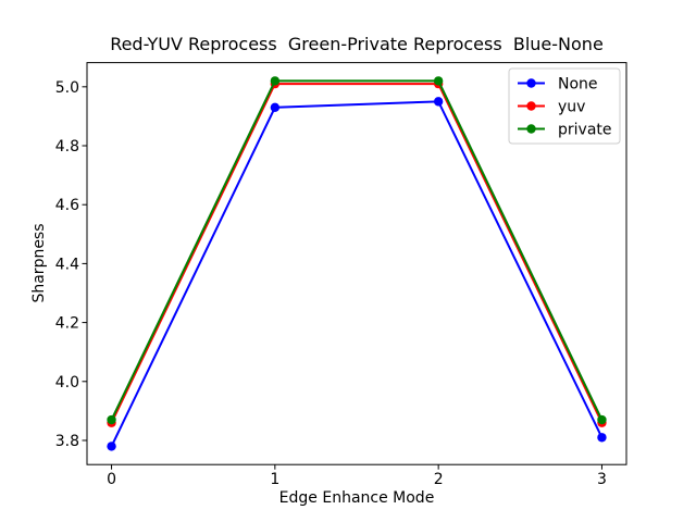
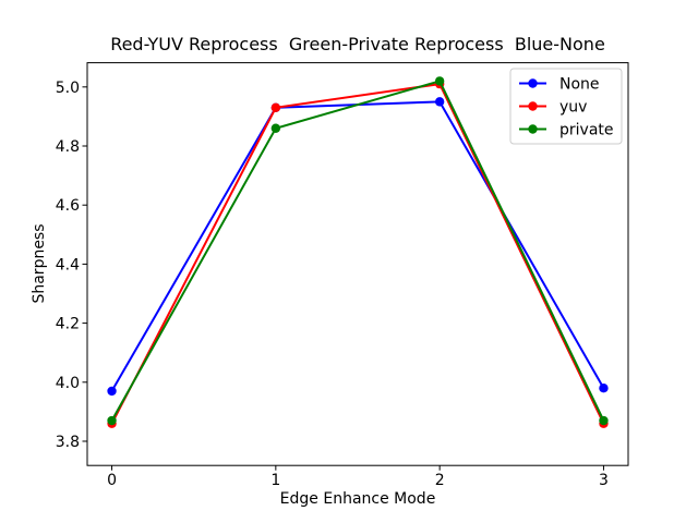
None/0: 3.78 -> 3.97
yuv/1: 5.01 -> 4.93
private/1: 5.02 -> 4.86
None/3: 3.81 -> 3.98
